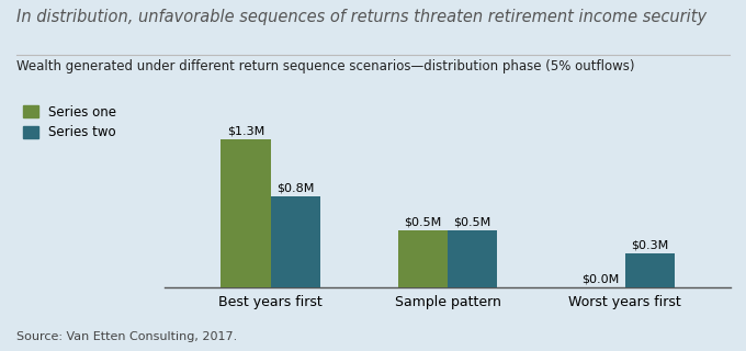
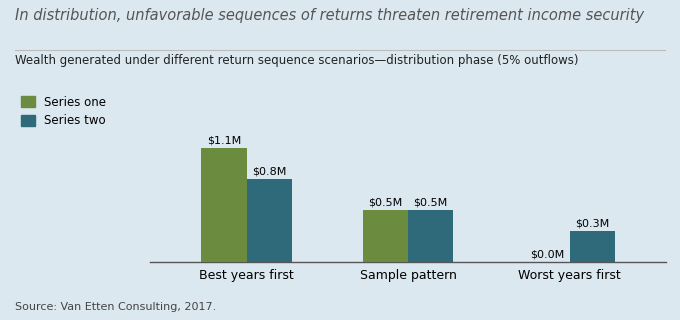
Series one/Best years first: $1.3M -> $1.1M
